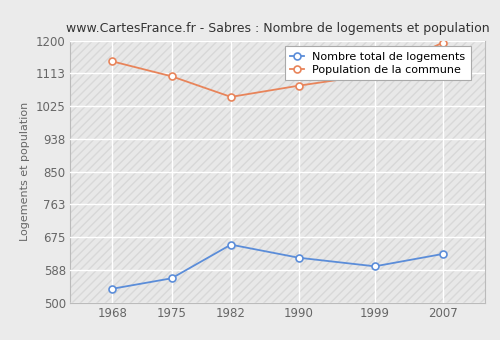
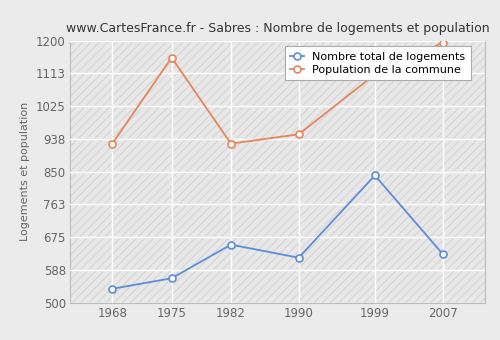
Population de la commune/1968: 1145 -> 925
Population de la commune/1975: 1105 -> 1155
Population de la commune/1982: 1050 -> 925
Population de la commune/1990: 1080 -> 950
Nombre total de logements/1999: 597 -> 840
